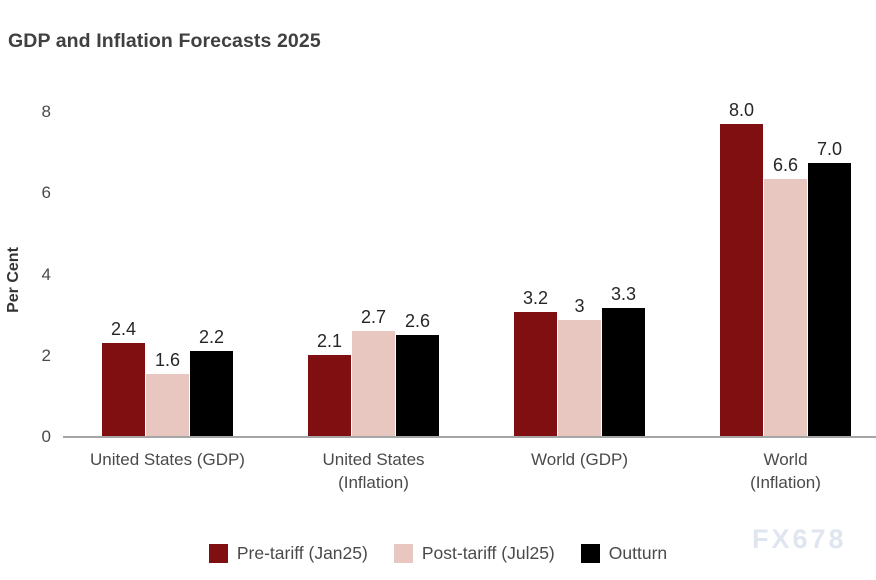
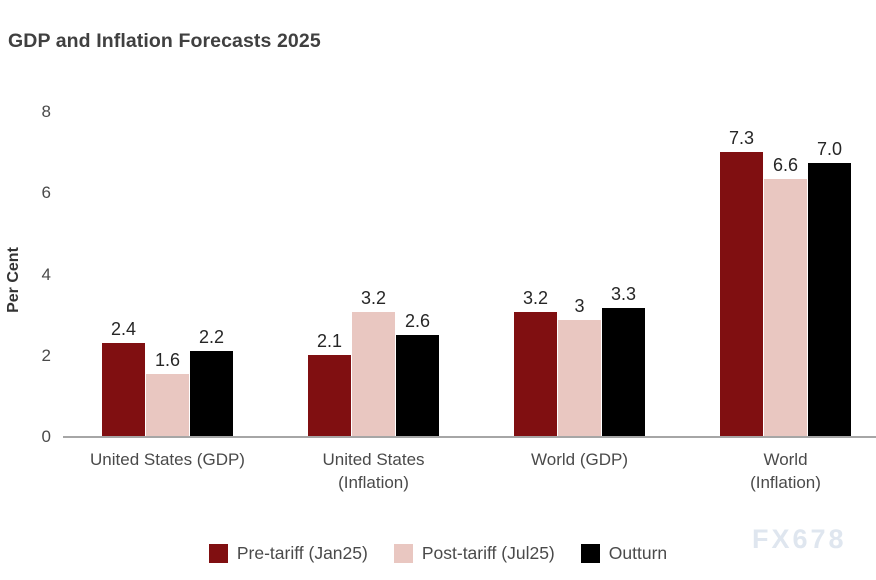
Post-tariff (Jul25)/United States (Inflation): 2.7 -> 3.2
Pre-tariff (Jan25)/World (Inflation): 8.0 -> 7.3
